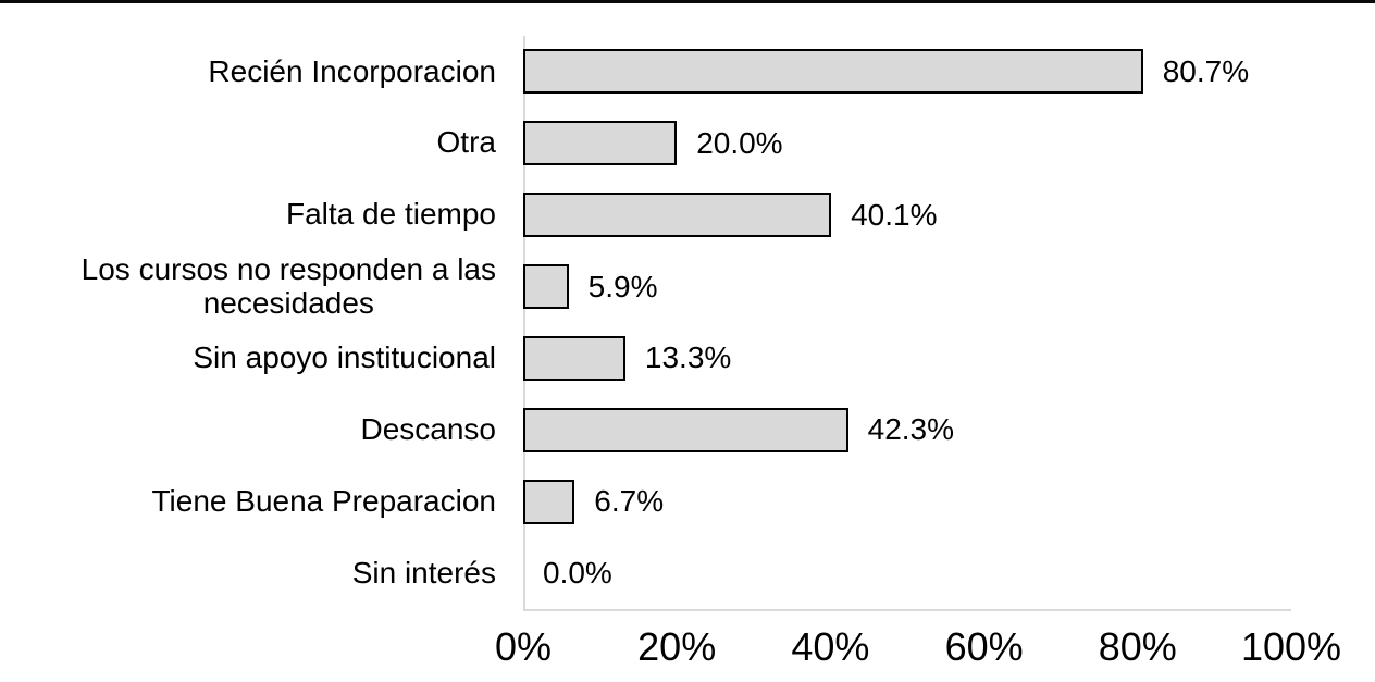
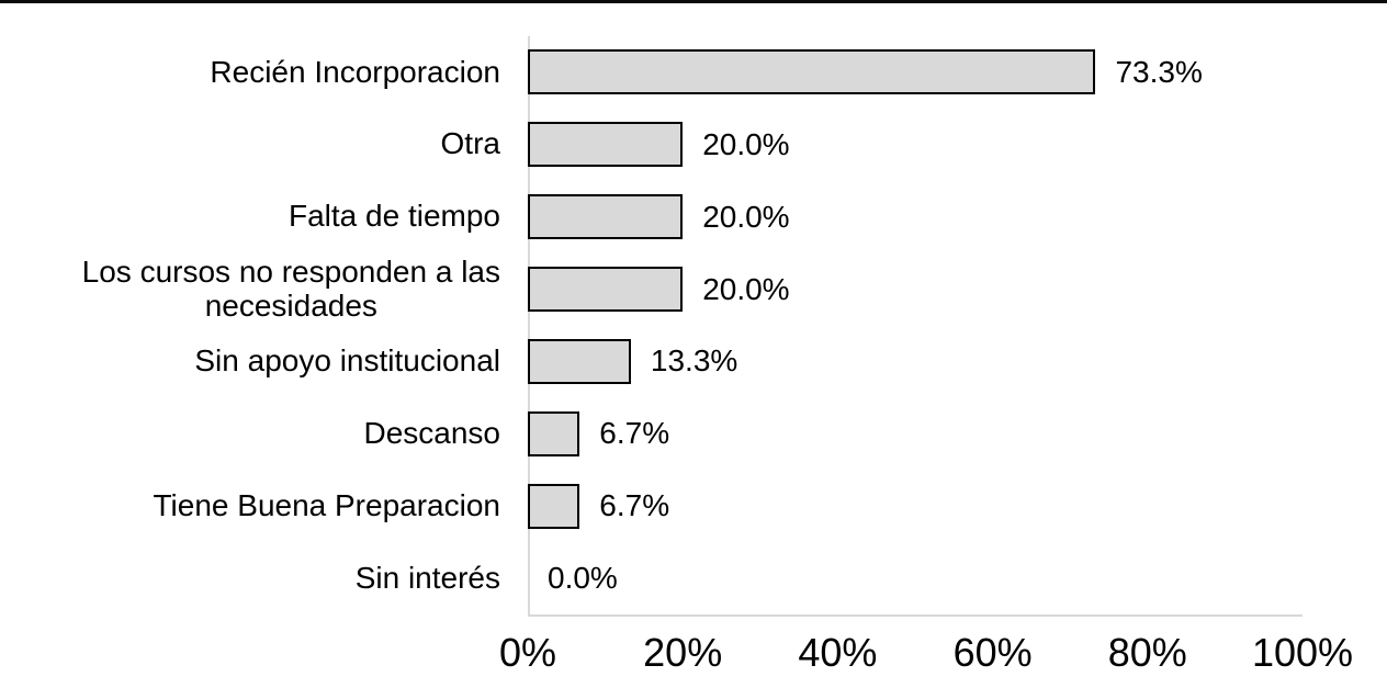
Recién Incorporacion: 80.7% -> 73.3%
Falta de tiempo: 40.1% -> 20.0%
Los cursos no responden a las necesidades: 5.9% -> 20.0%
Descanso: 42.3% -> 6.7%
